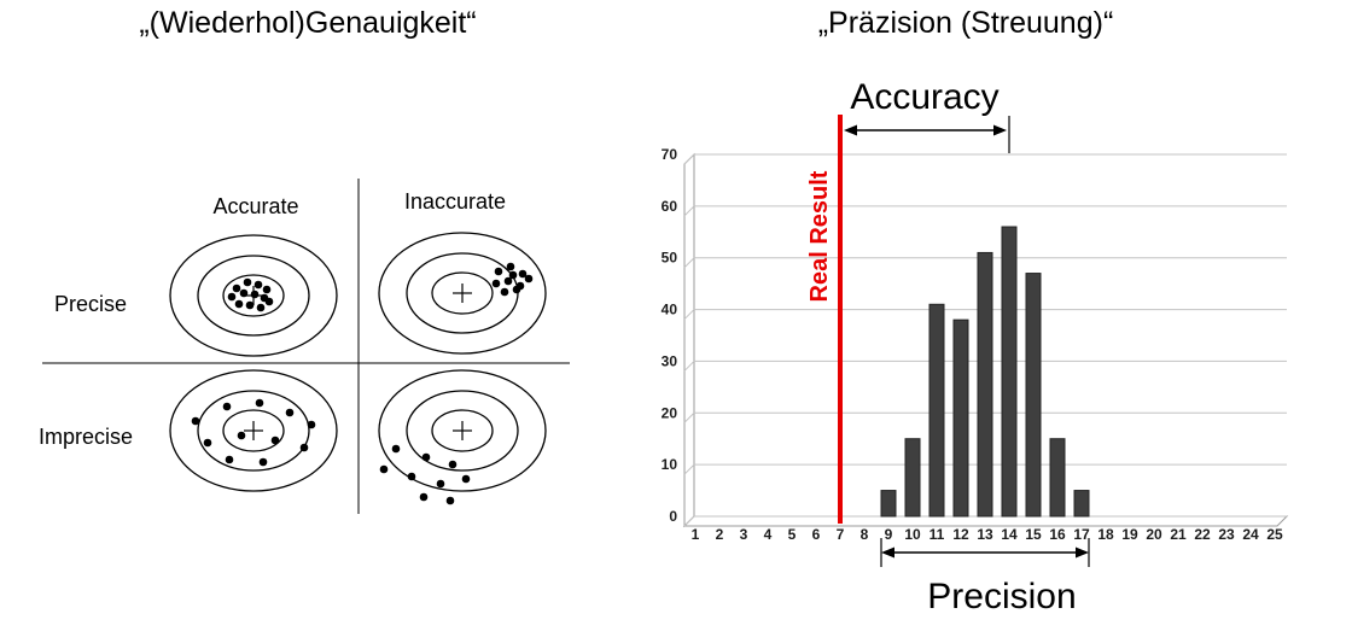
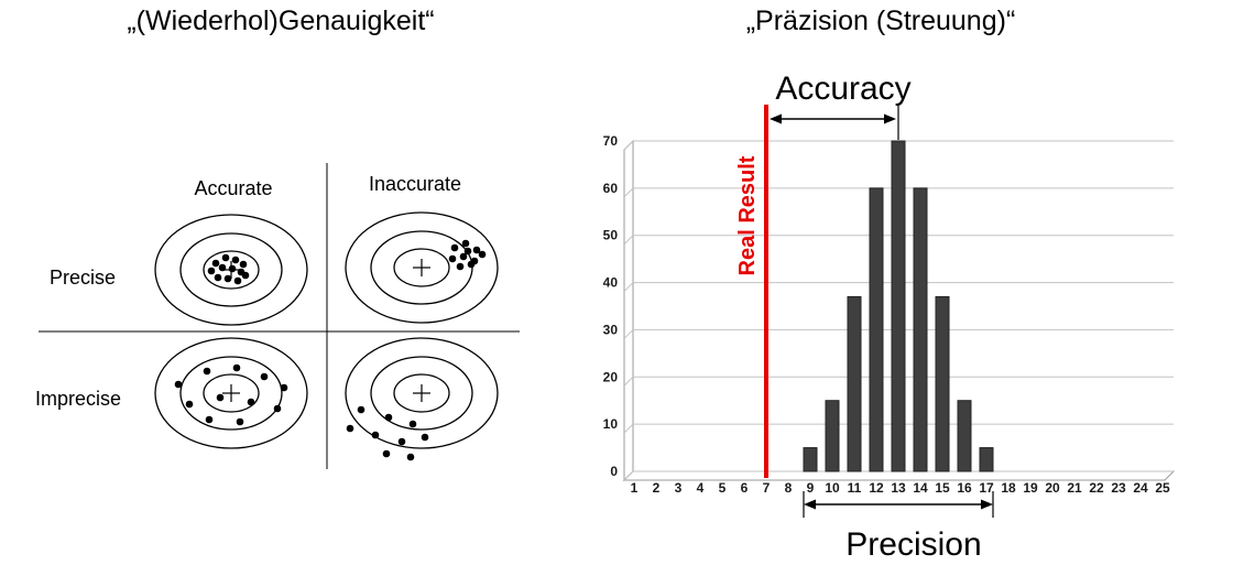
11: 41 -> 37
12: 38 -> 60
13: 51 -> 70
14: 56 -> 60
15: 47 -> 37
